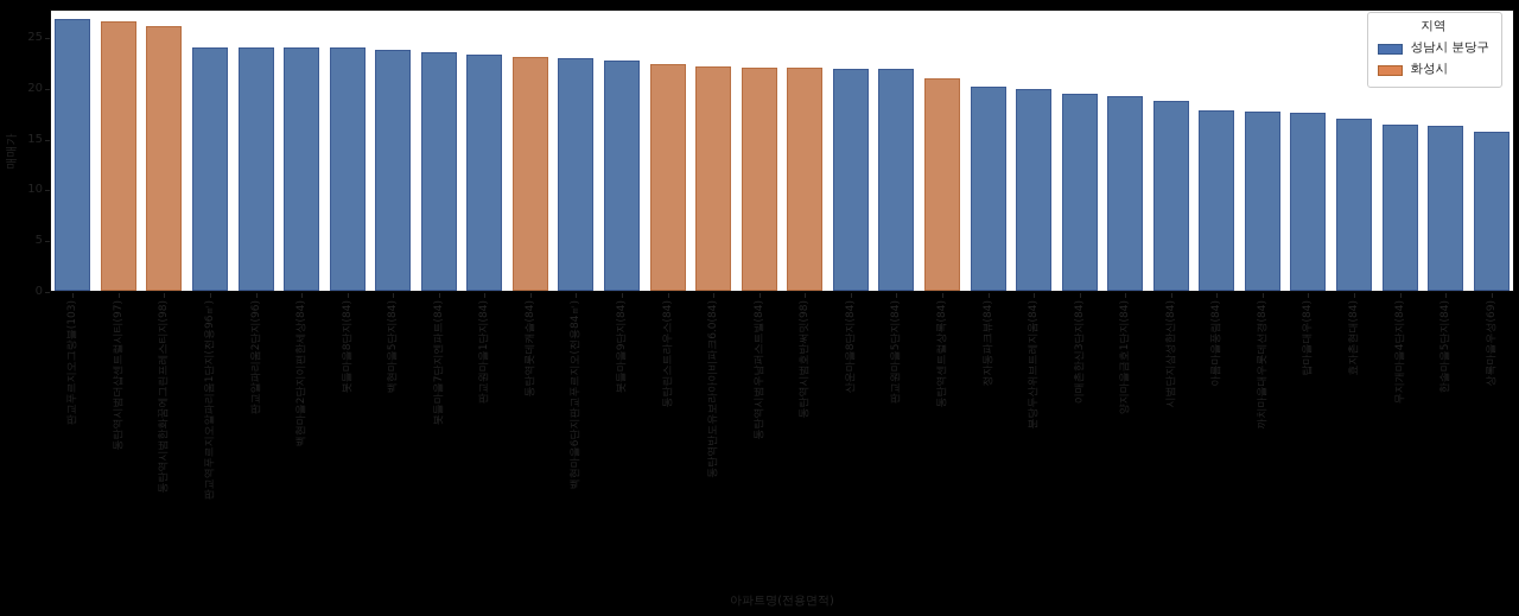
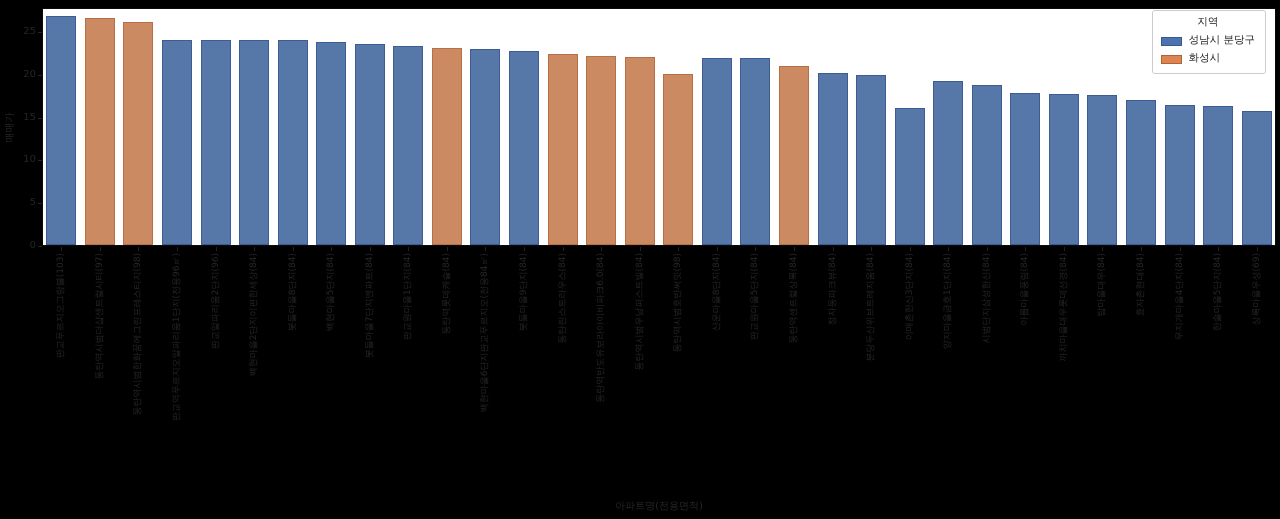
동탄역시범호반써밋(98): 22 -> 20
이매촌한신3단지(84): 19 -> 16
